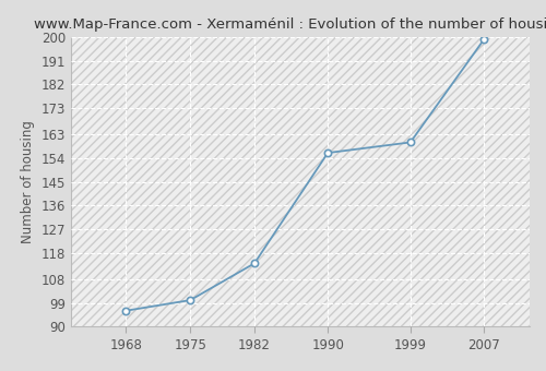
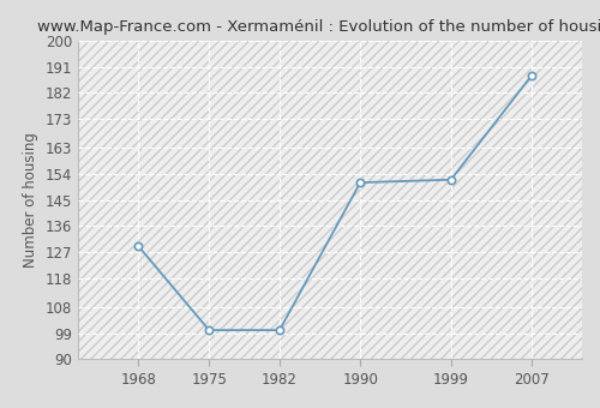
1968: 96 -> 129
1982: 114 -> 100
1990: 156 -> 151
1999: 160 -> 152
2007: 199 -> 188
